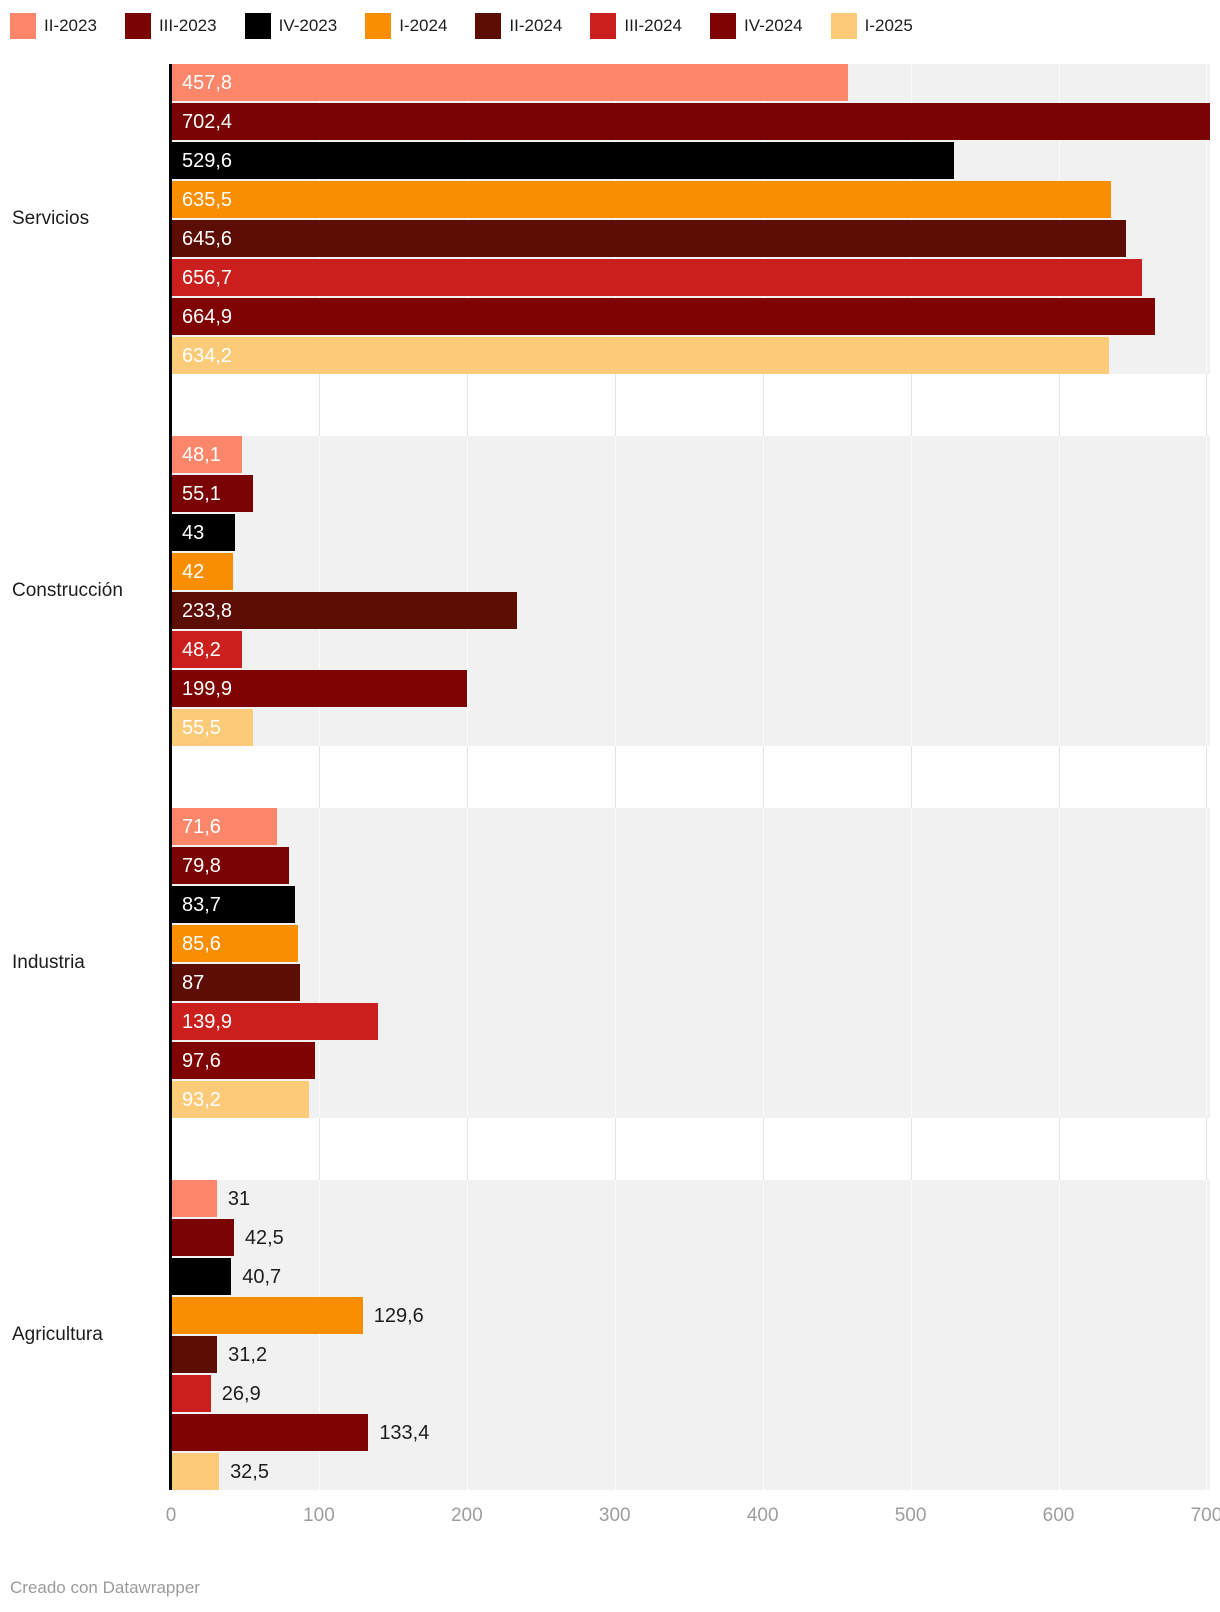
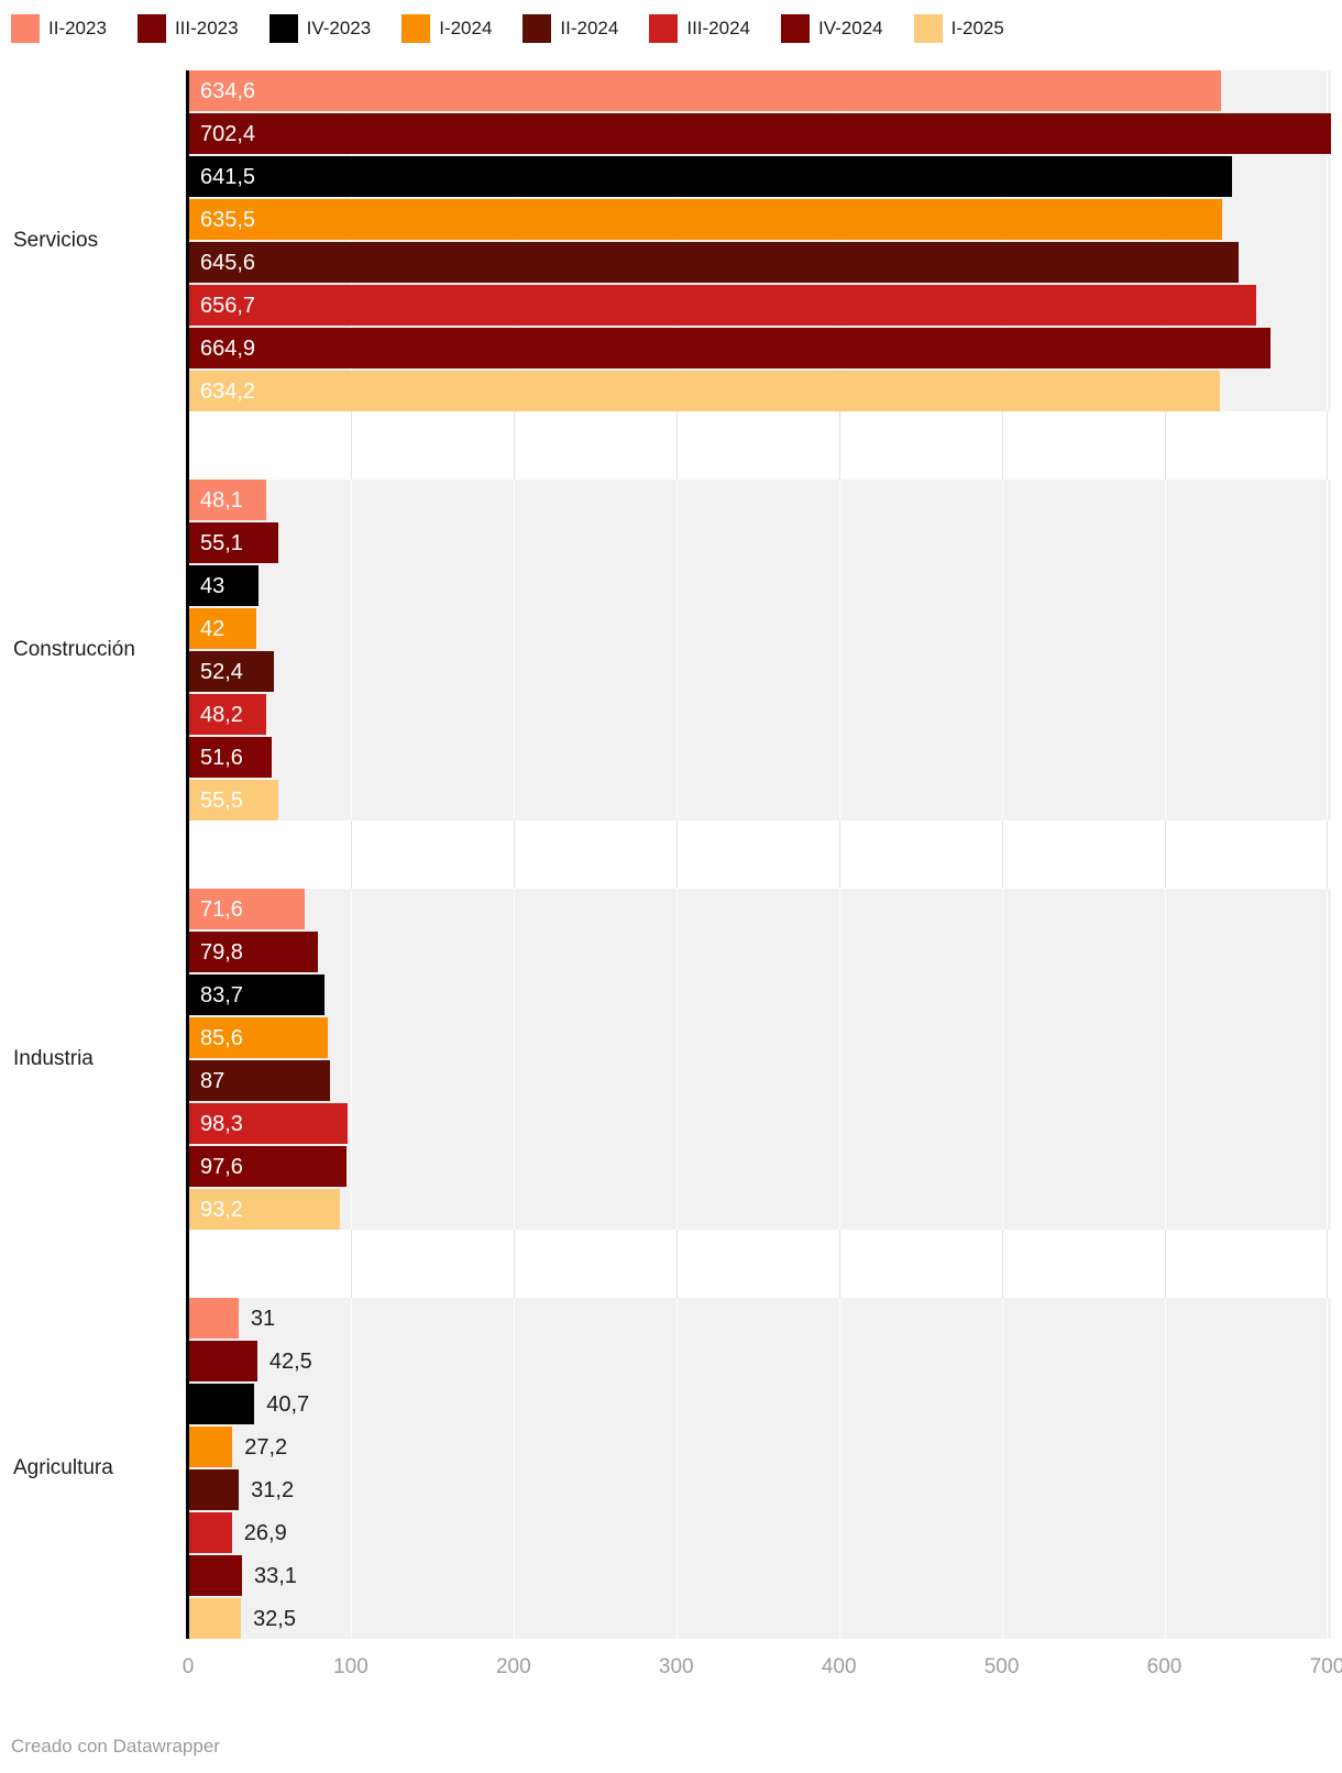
II-2023/Servicios: 457,8 -> 634,6
IV-2023/Servicios: 529,6 -> 641,5
II-2024/Construcción: 233,8 -> 52,4
IV-2024/Construcción: 199,9 -> 51,6
III-2024/Industria: 139,9 -> 98,3
I-2024/Agricultura: 129,6 -> 27,2
IV-2024/Agricultura: 133,4 -> 33,1
